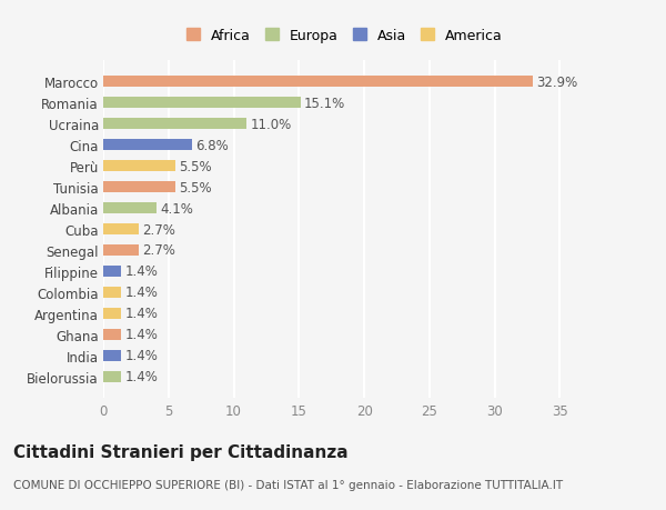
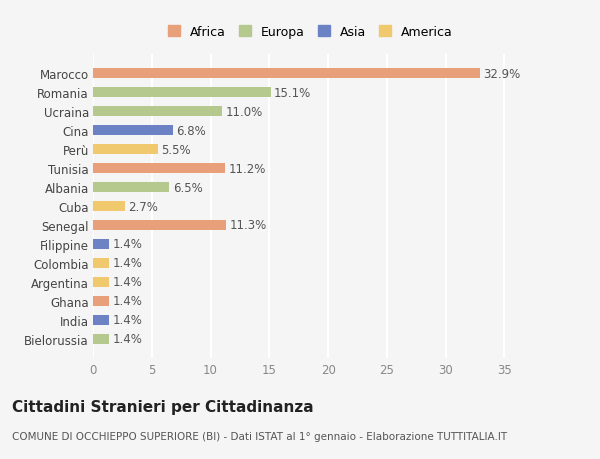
Tunisia: 5.5% -> 11.2%
Albania: 4.1% -> 6.5%
Senegal: 2.7% -> 11.3%
